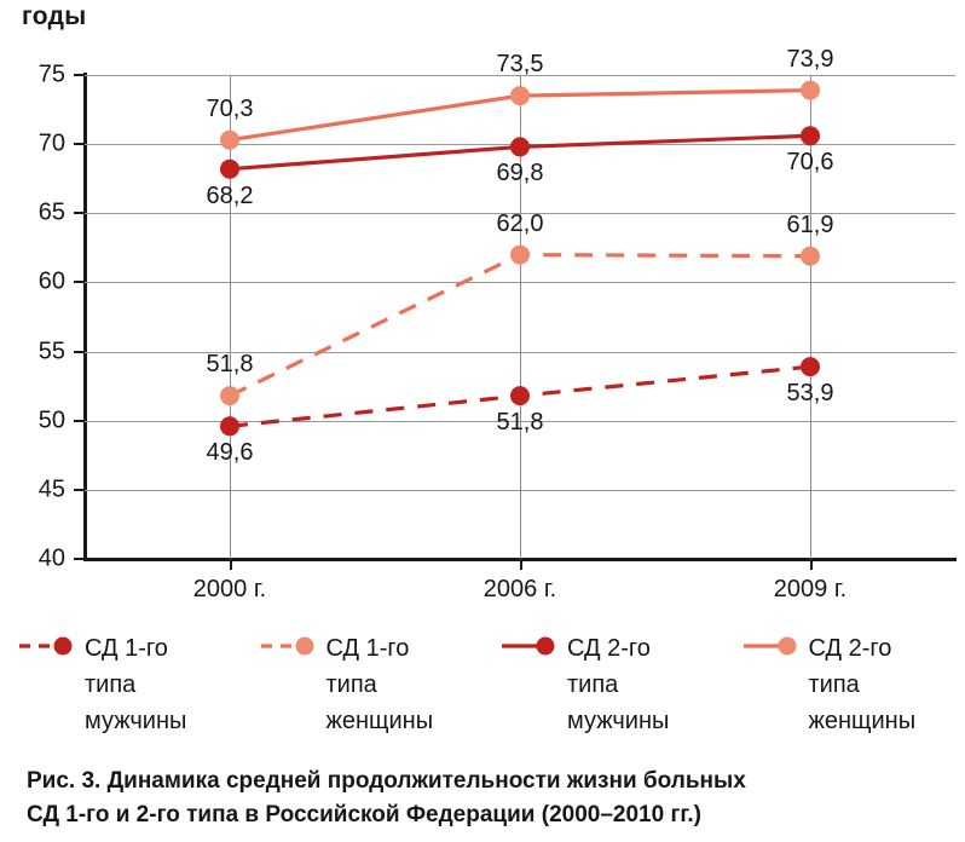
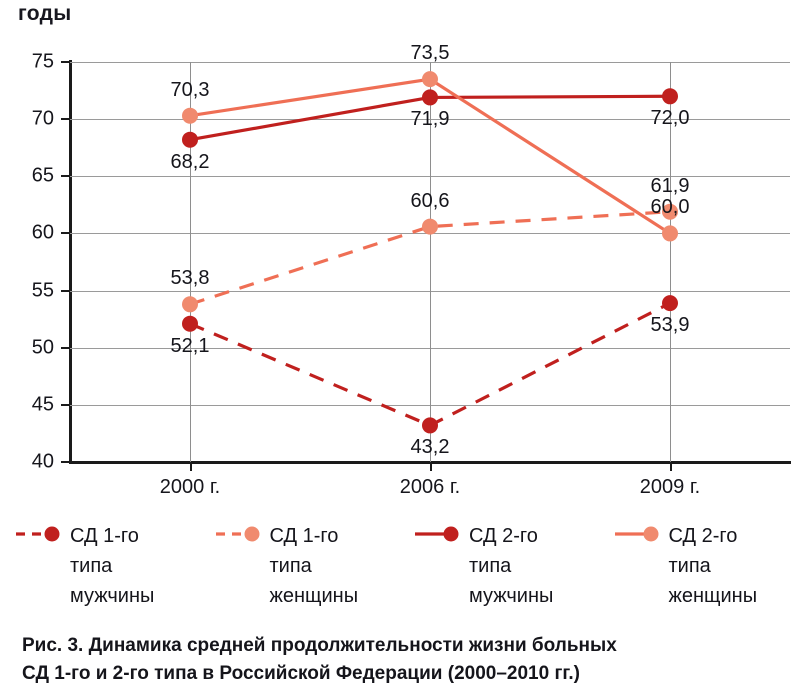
СД 1-го типа мужчины/2000 г.: 49,6 -> 52,1
СД 1-го типа женщины/2000 г.: 51,8 -> 53,8
СД 1-го типа мужчины/2006 г.: 51,8 -> 43,2
СД 1-го типа женщины/2006 г.: 62,0 -> 60,6
СД 2-го типа мужчины/2006 г.: 69,8 -> 71,9
СД 2-го типа мужчины/2009 г.: 70,6 -> 72,0
СД 2-го типа женщины/2009 г.: 73,9 -> 60,0
